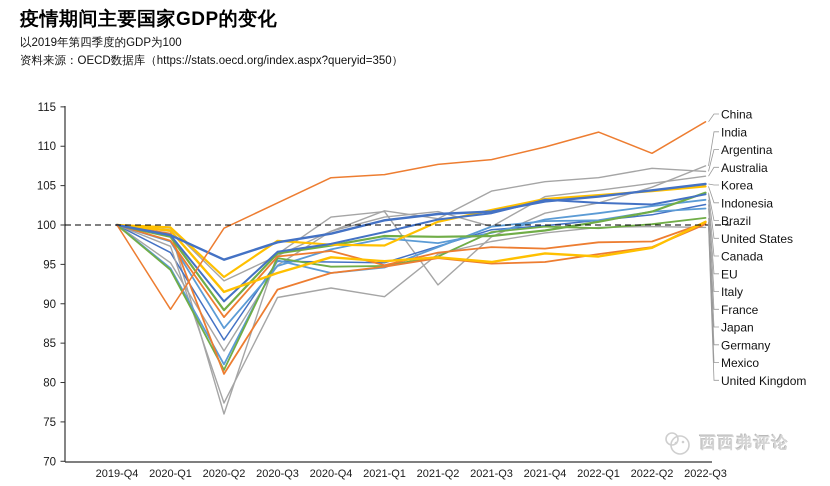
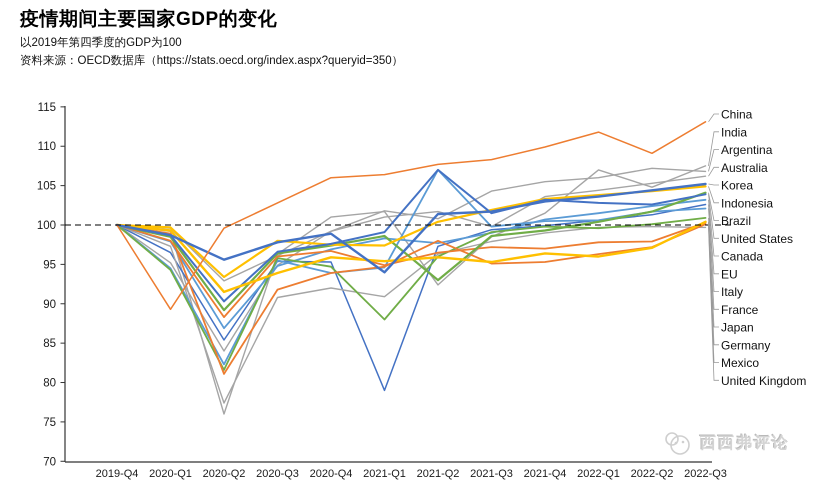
Korea/2021-Q1: 101 -> 94
EU/2021-Q1: 95 -> 79
France/2021-Q1: 95 -> 88
Brazil/2021-Q2: 98 -> 93
United States/2021-Q2: 101 -> 107
Italy/2021-Q2: 97 -> 107
Mexico/2021-Q2: 96 -> 98
India/2022-Q1: 103 -> 107
